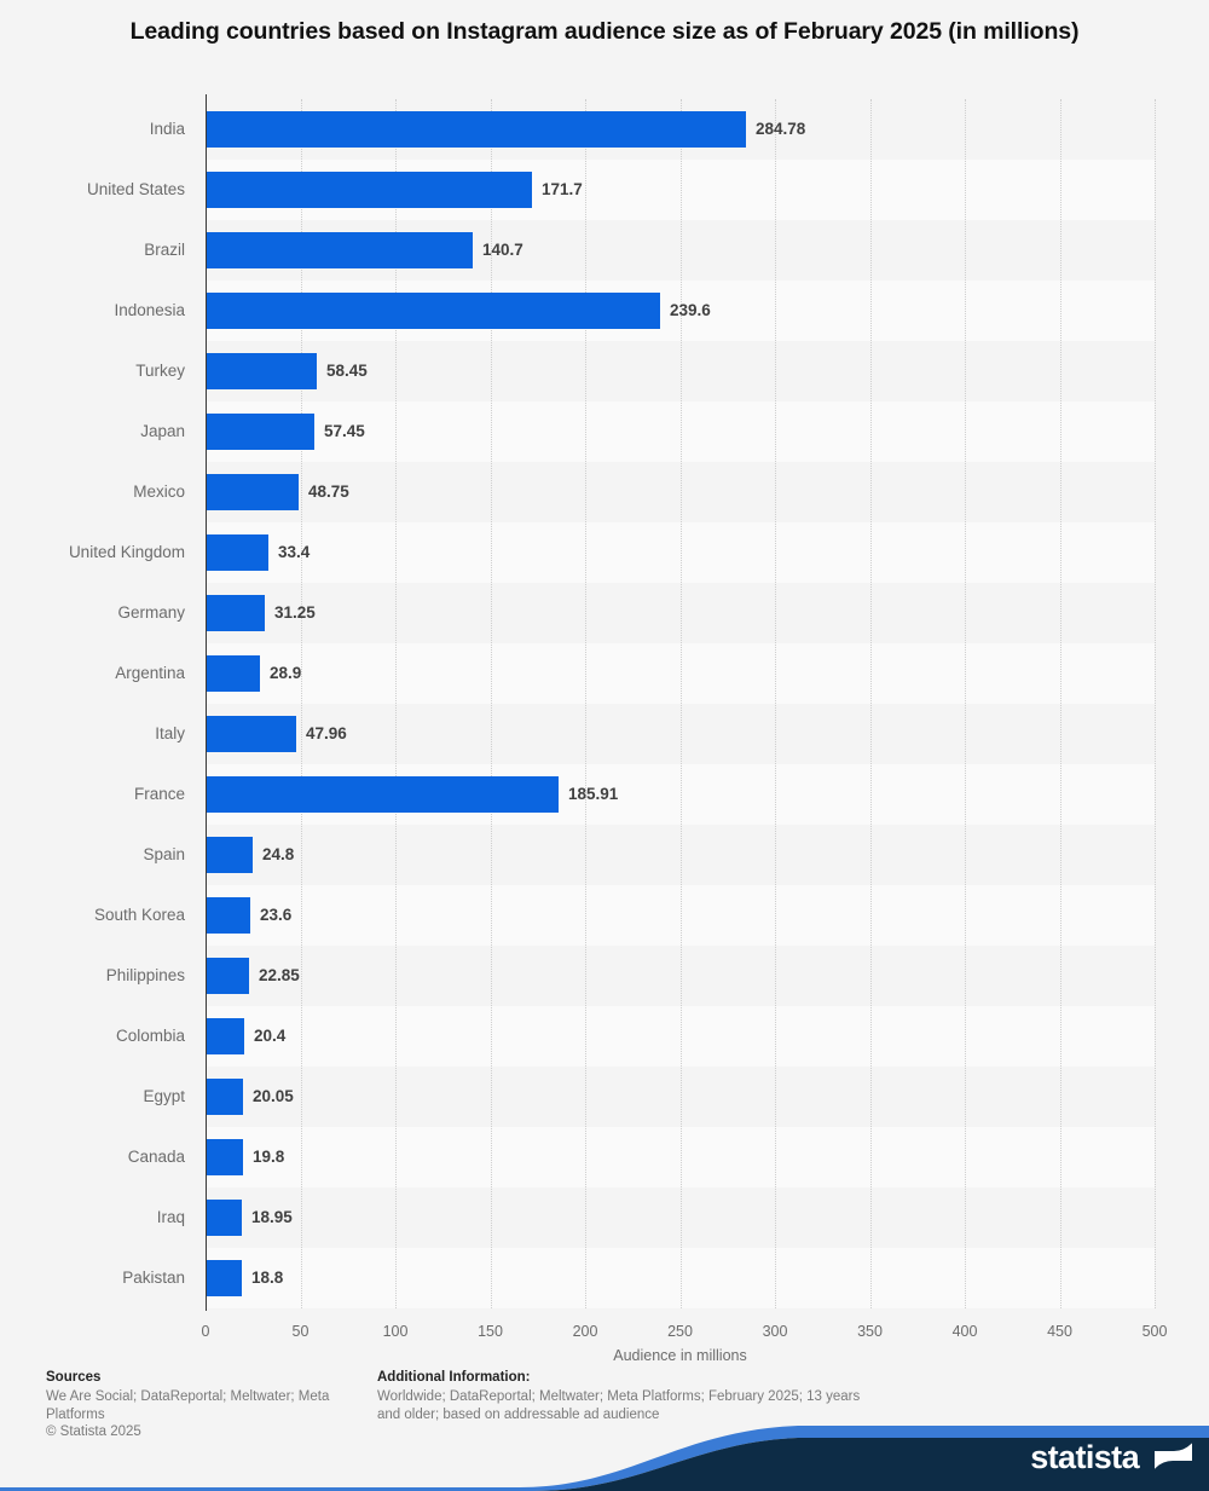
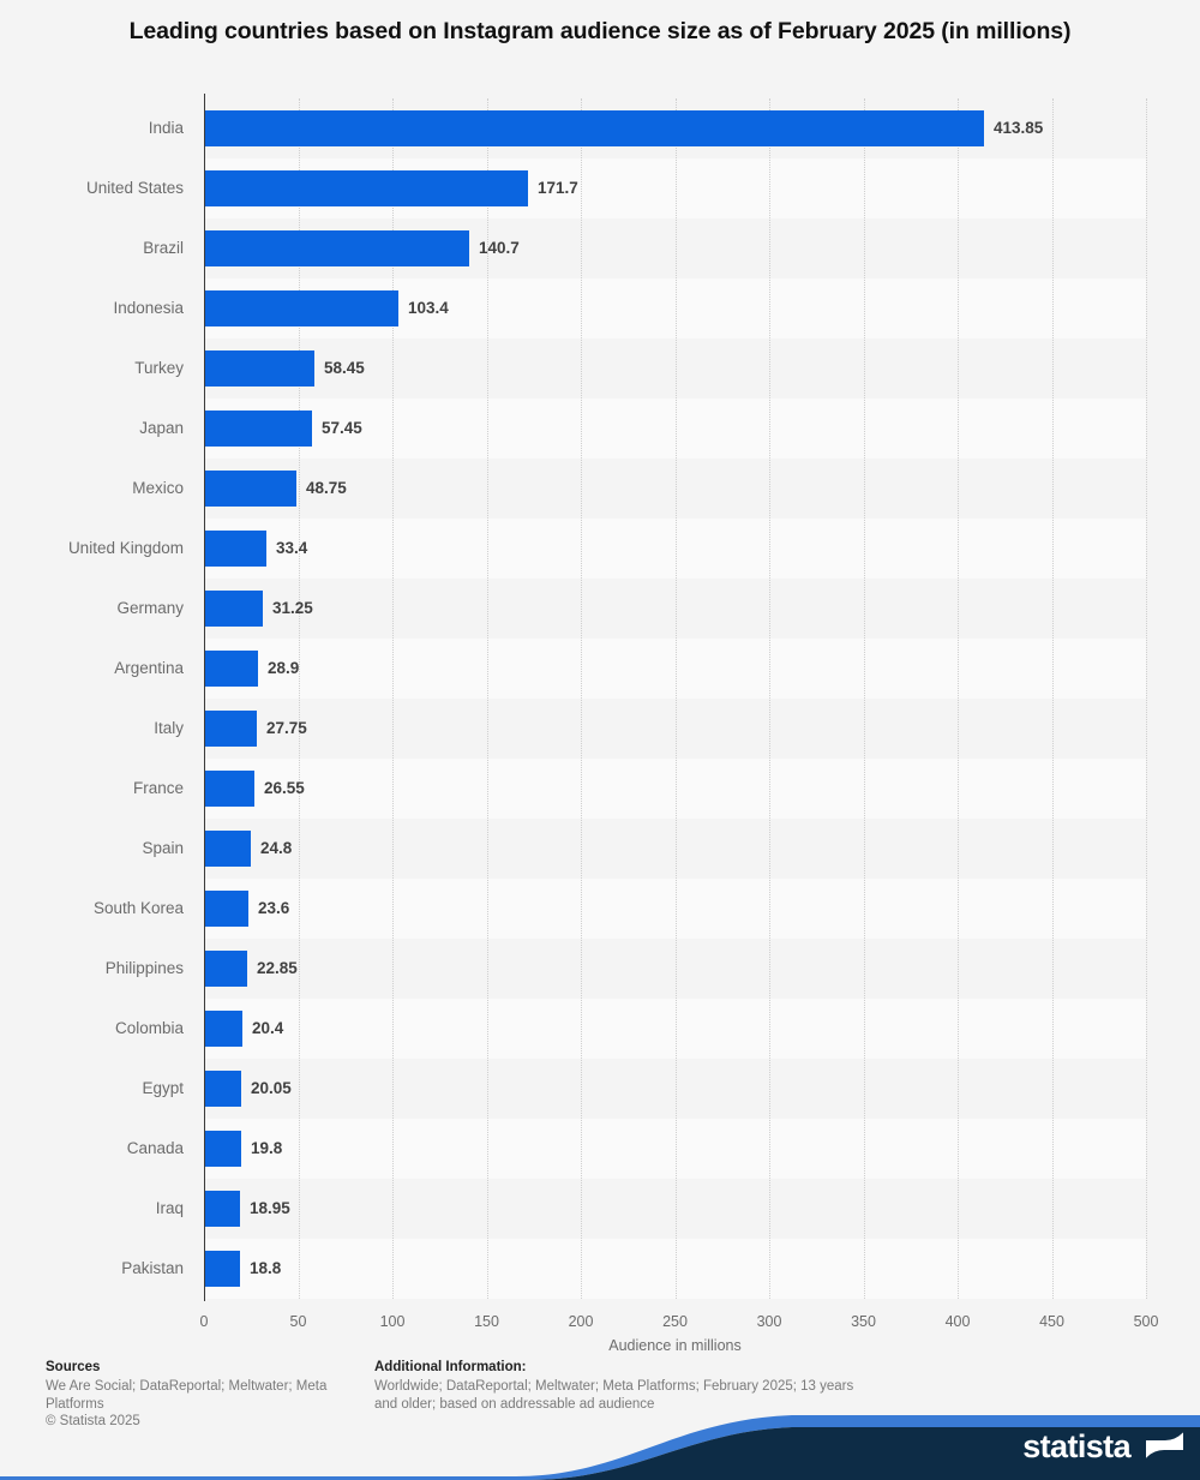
India: 284.78 -> 413.85
Indonesia: 239.6 -> 103.4
Italy: 47.96 -> 27.75
France: 185.91 -> 26.55
